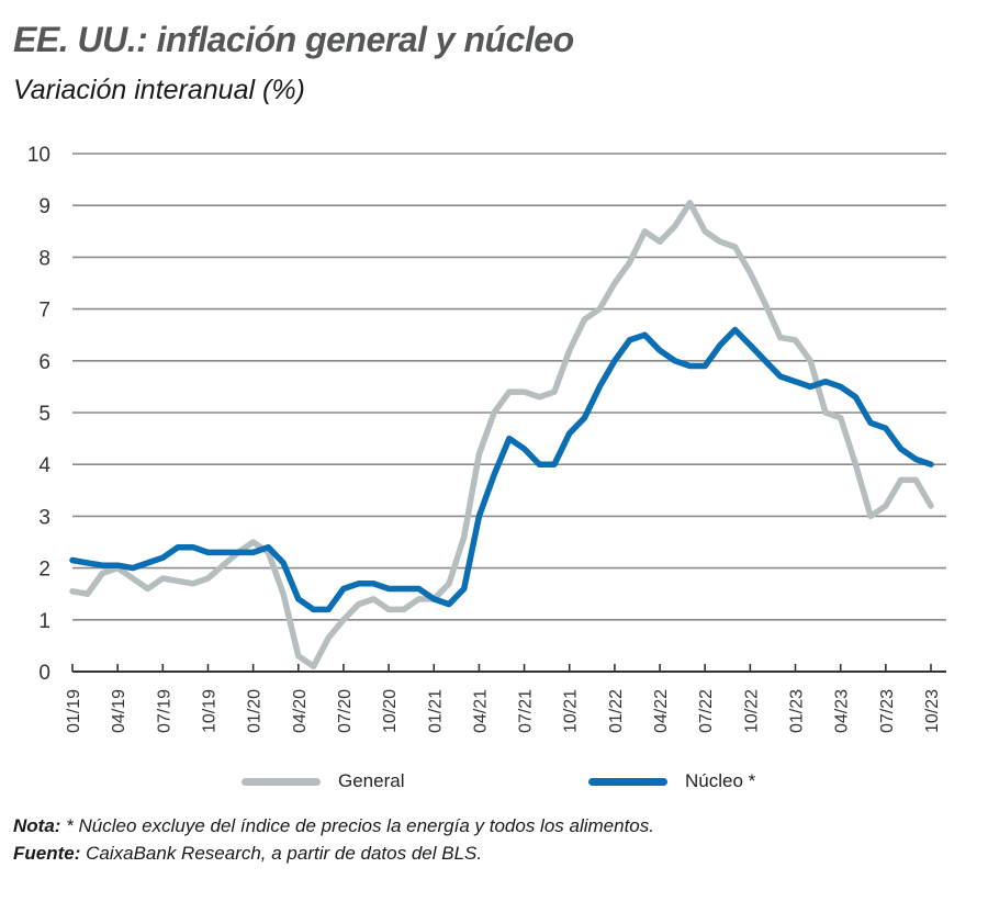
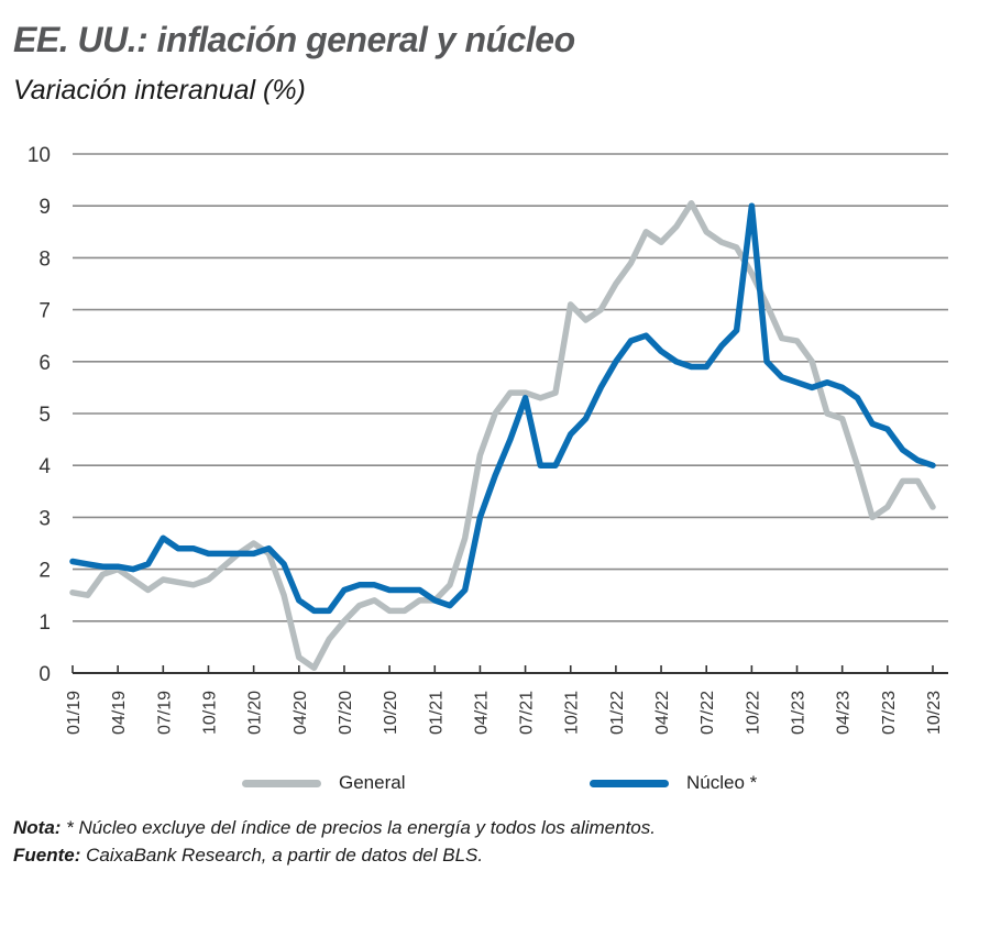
Núcleo */07/19: 2.2 -> 2.6
Núcleo */07/21: 4.3 -> 5.3
General/10/21: 6.2 -> 7.1
Núcleo */10/22: 6.3 -> 9.0
